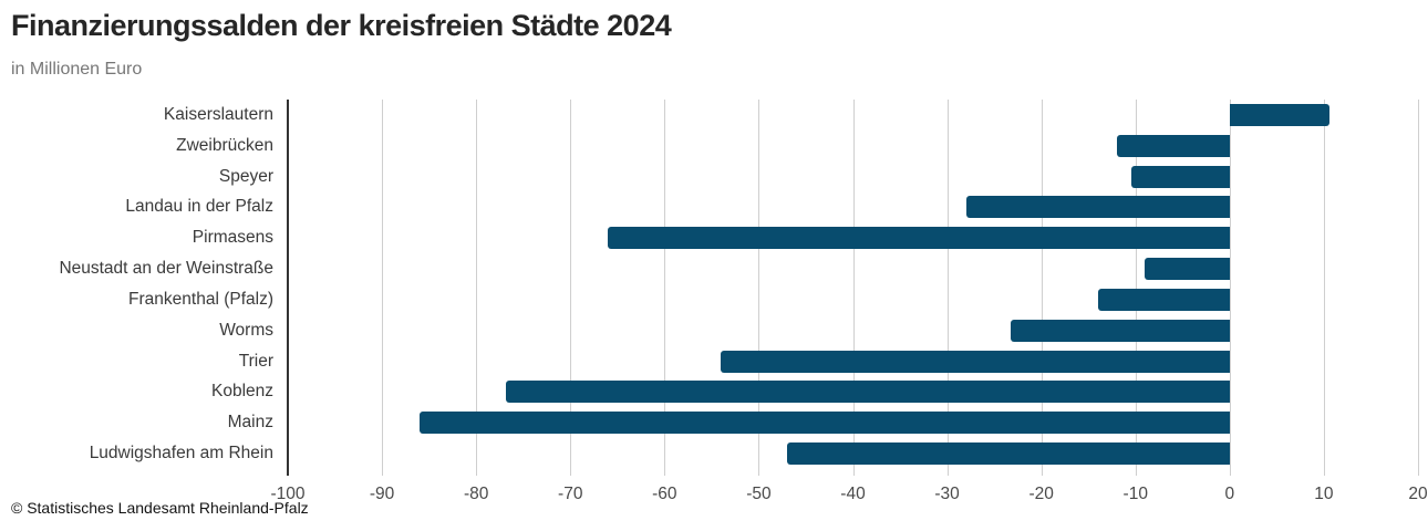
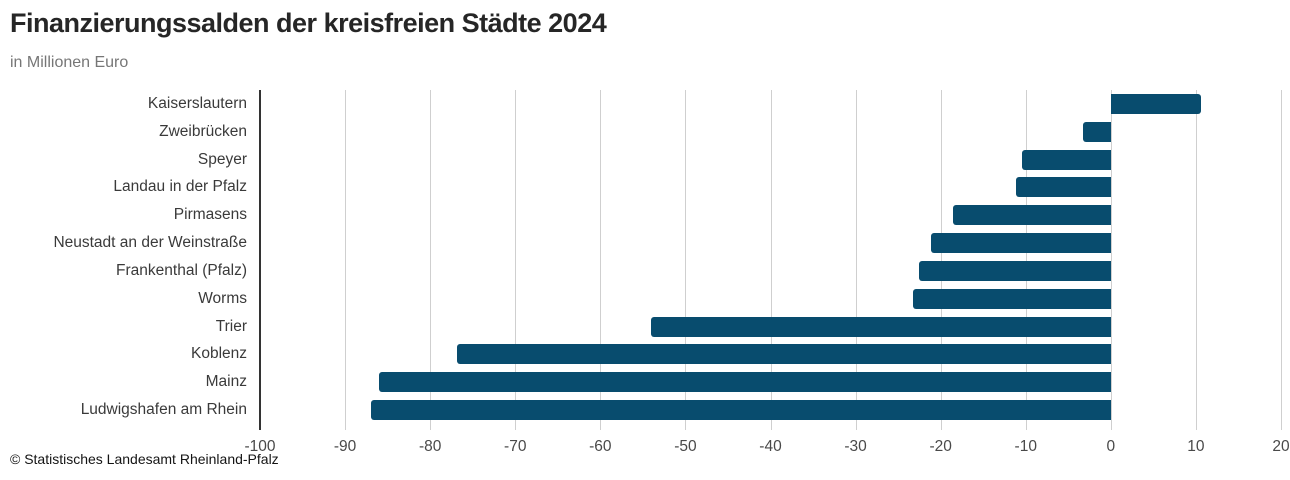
Zweibrücken: -12 -> -3
Landau in der Pfalz: -28 -> -11
Pirmasens: -66 -> -18
Neustadt an der Weinstraße: -9 -> -21
Frankenthal (Pfalz): -14 -> -22
Ludwigshafen am Rhein: -47 -> -87
